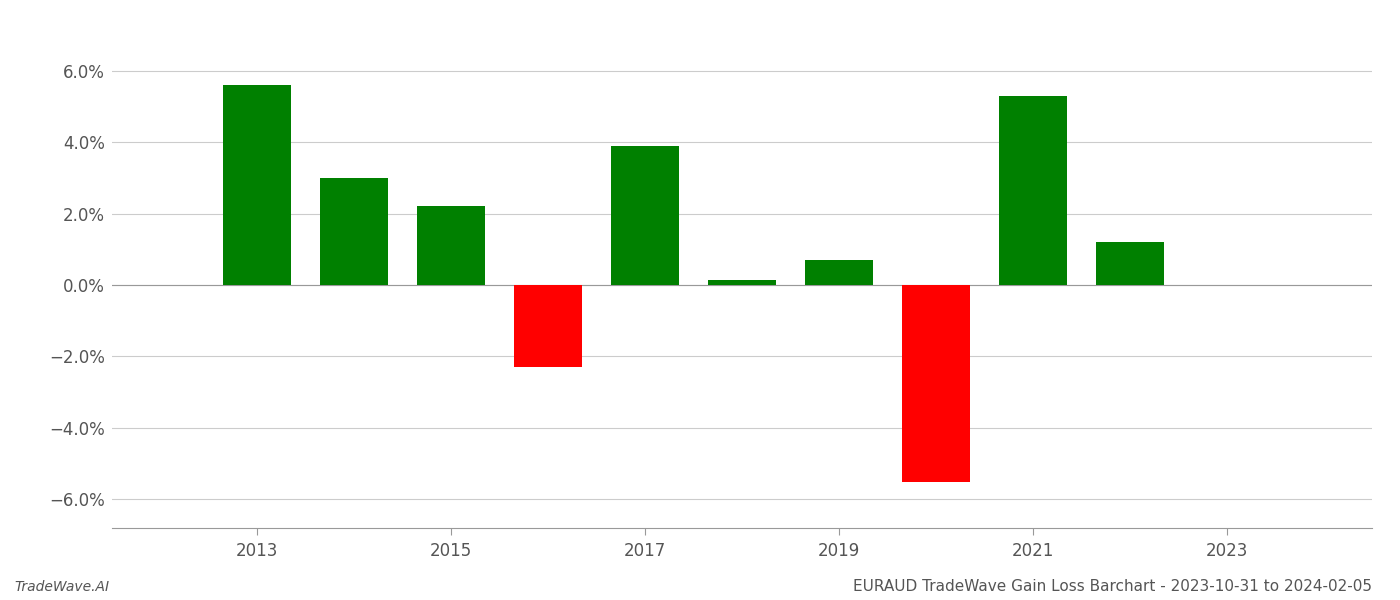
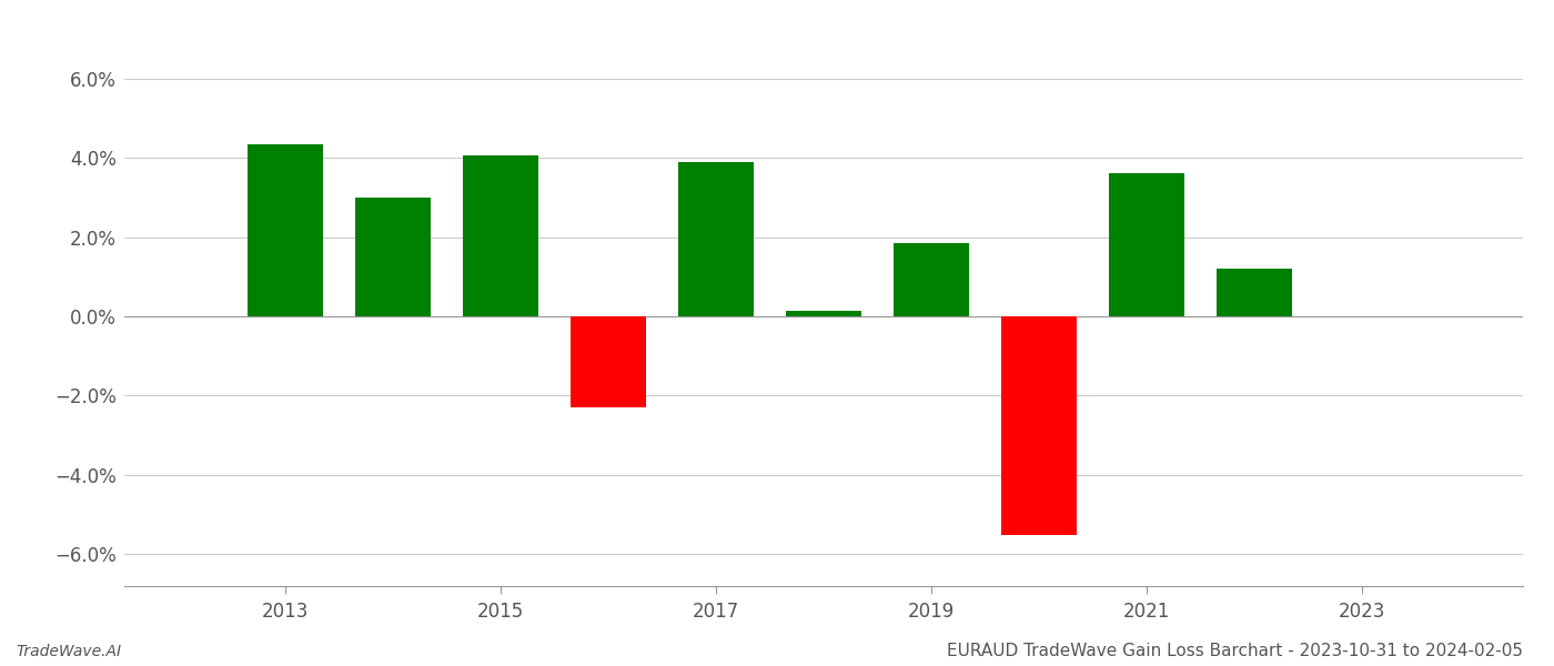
2013: 5.60% -> 4.35%
2015: 2.20% -> 4.05%
2019: 0.70% -> 1.85%
2021: 5.30% -> 3.60%
